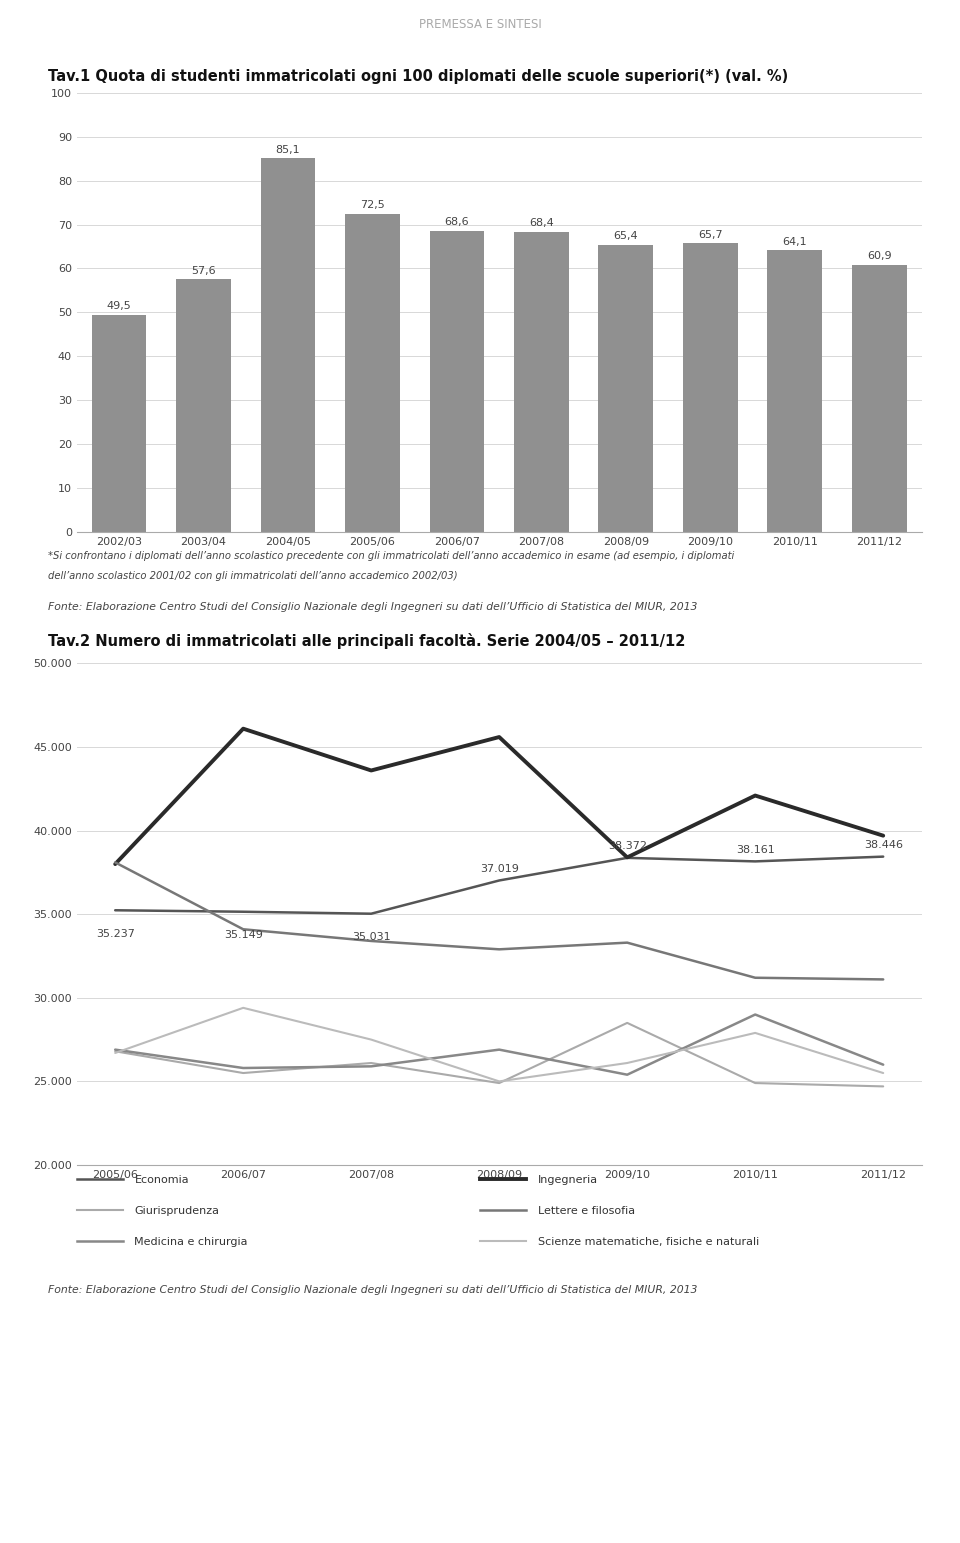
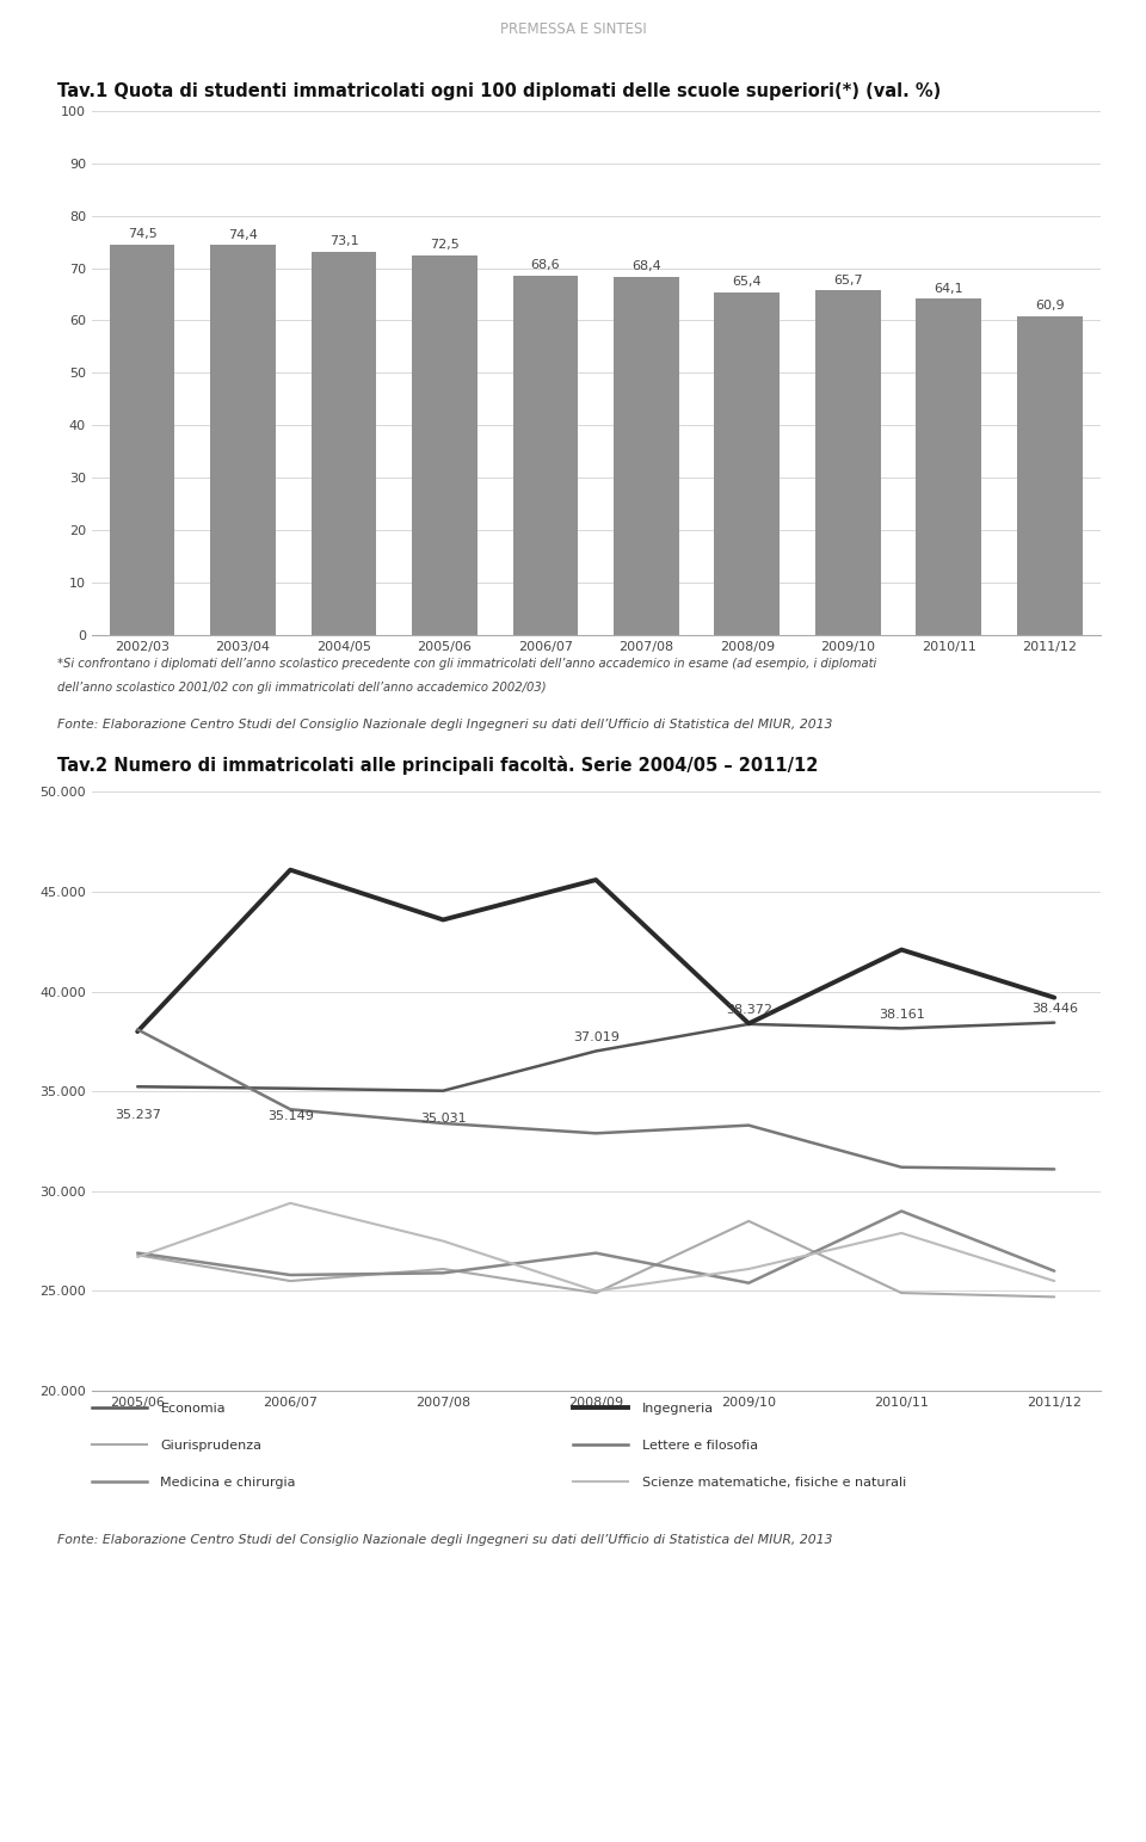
2002/03: 49,5 -> 74,5
2003/04: 57,6 -> 74,4
2004/05: 85,1 -> 73,1
